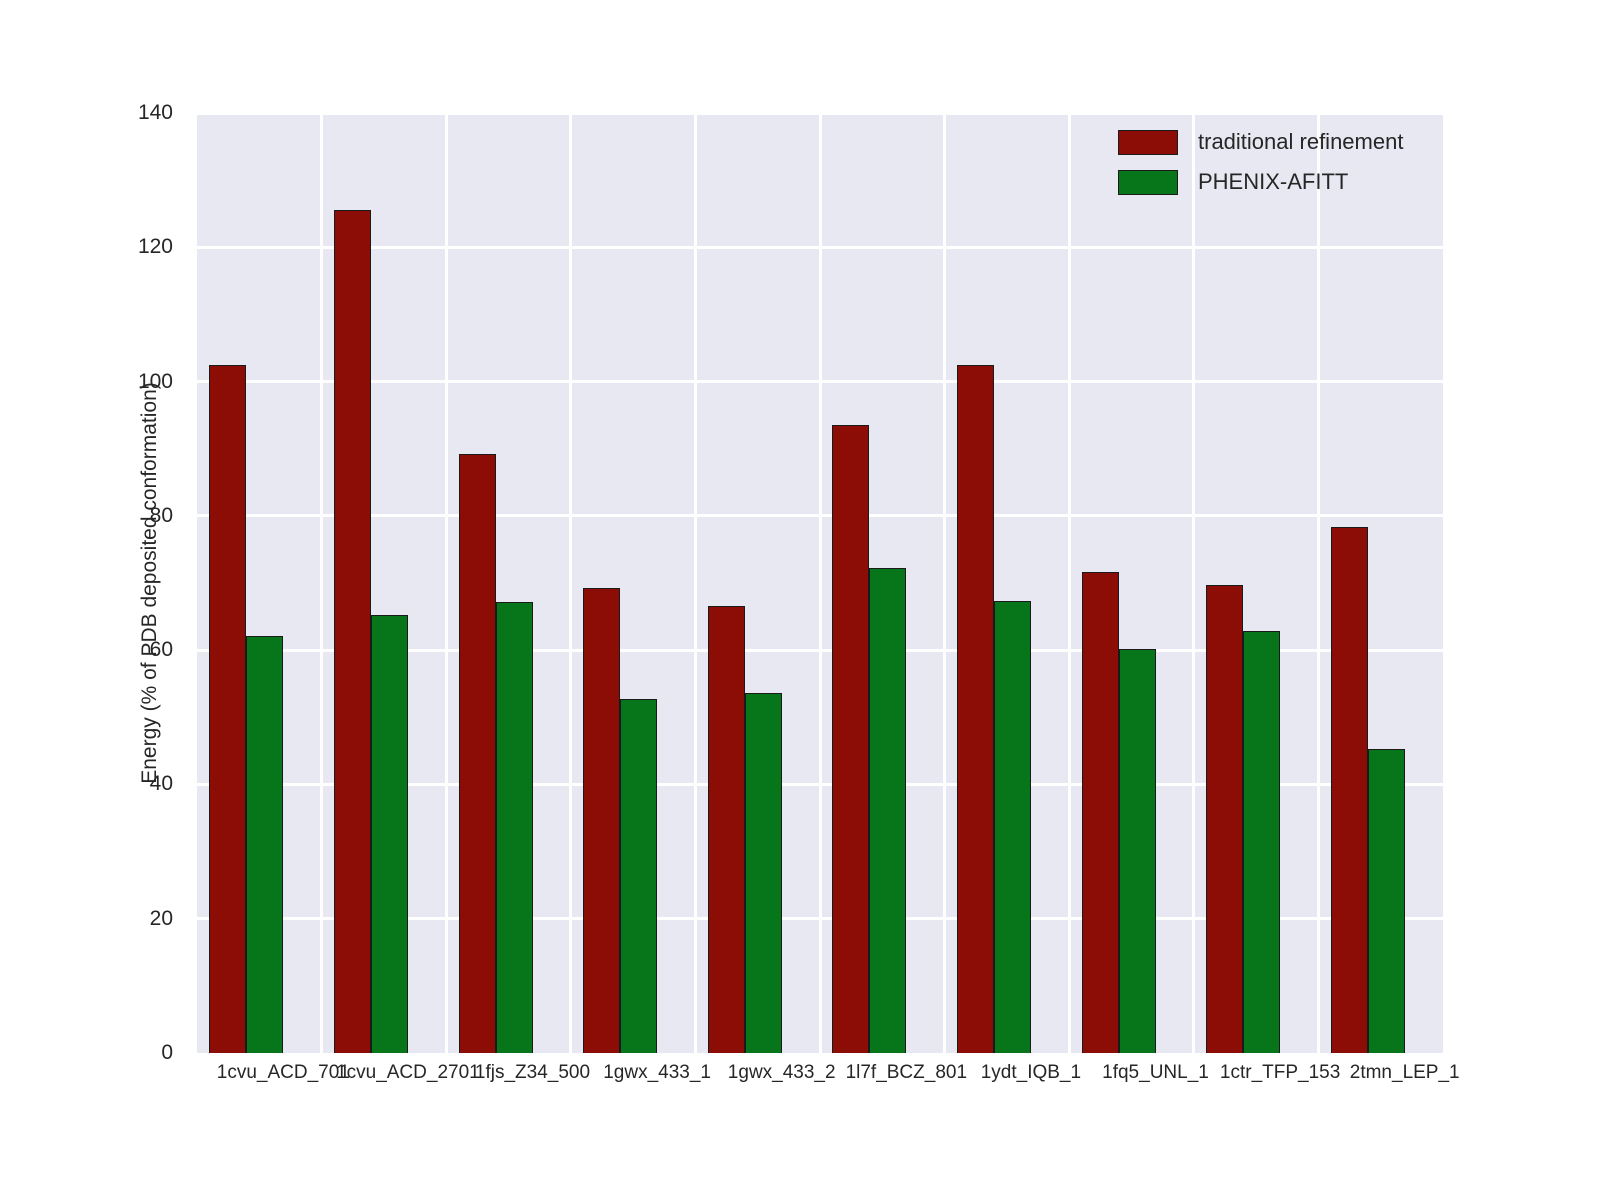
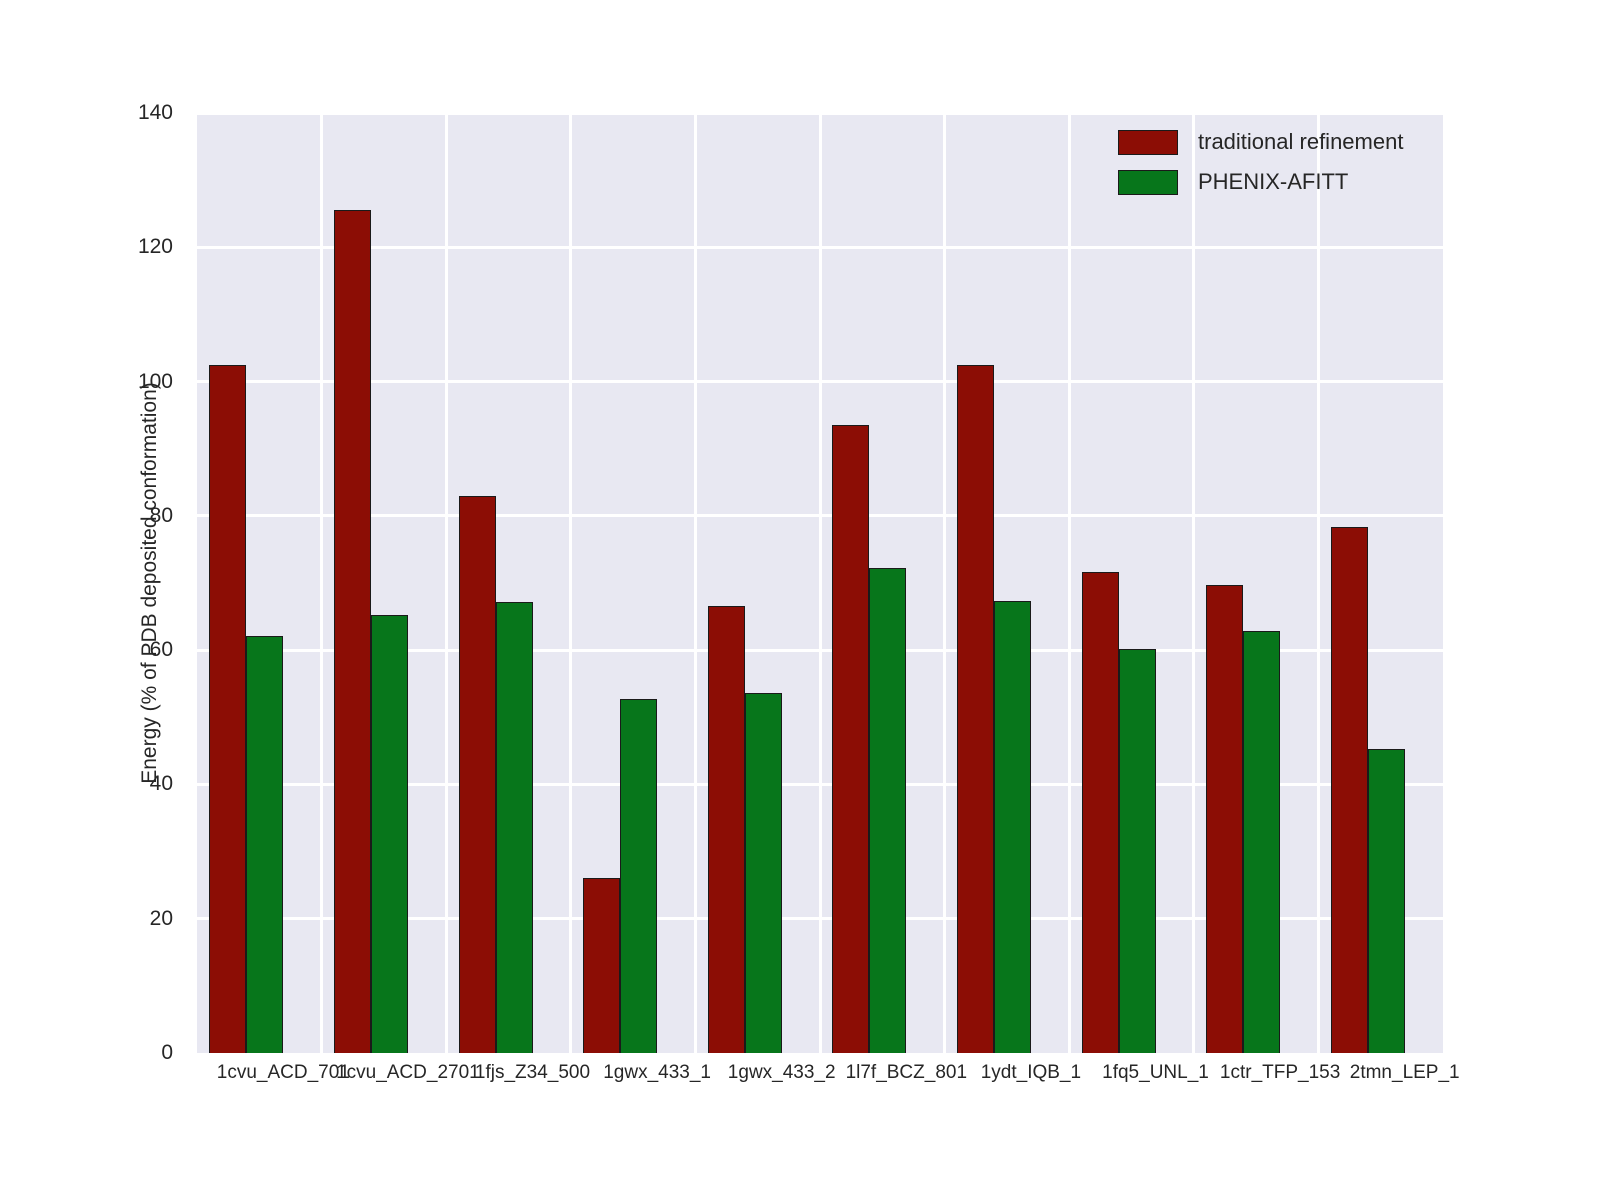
traditional refinement/1fjs_Z34_500: 89 -> 83
traditional refinement/1gwx_433_1: 69 -> 26
